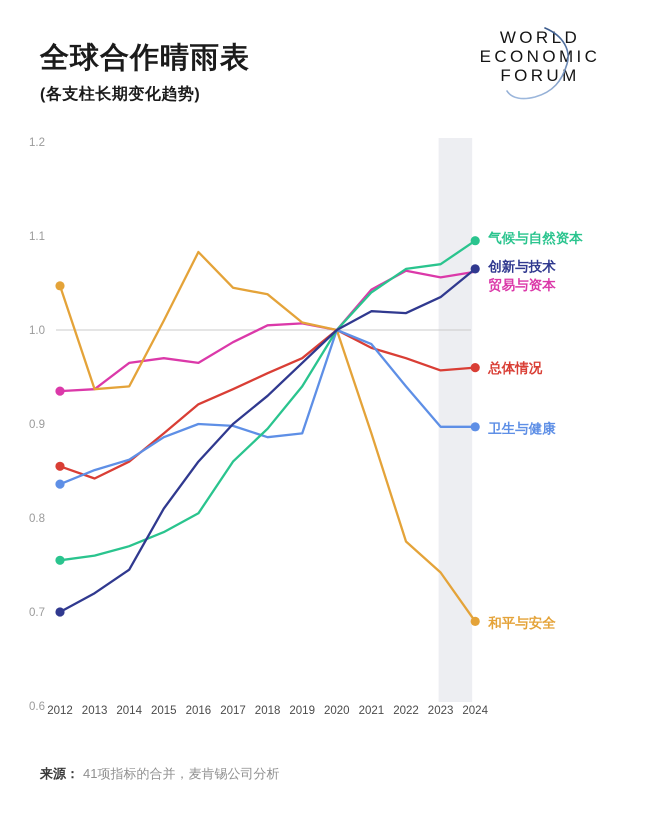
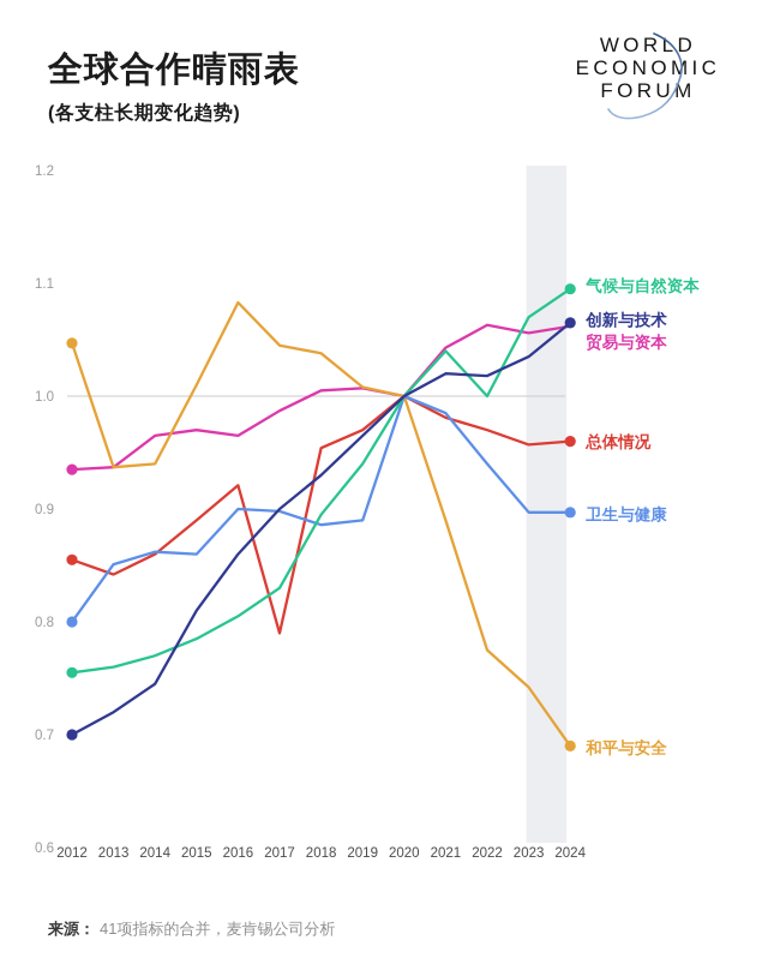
卫生与健康/2012: 0.84 -> 0.80
卫生与健康/2015: 0.89 -> 0.86
气候与自然资本/2017: 0.86 -> 0.83
总体情况/2017: 0.94 -> 0.79
气候与自然资本/2022: 1.06 -> 1.00
